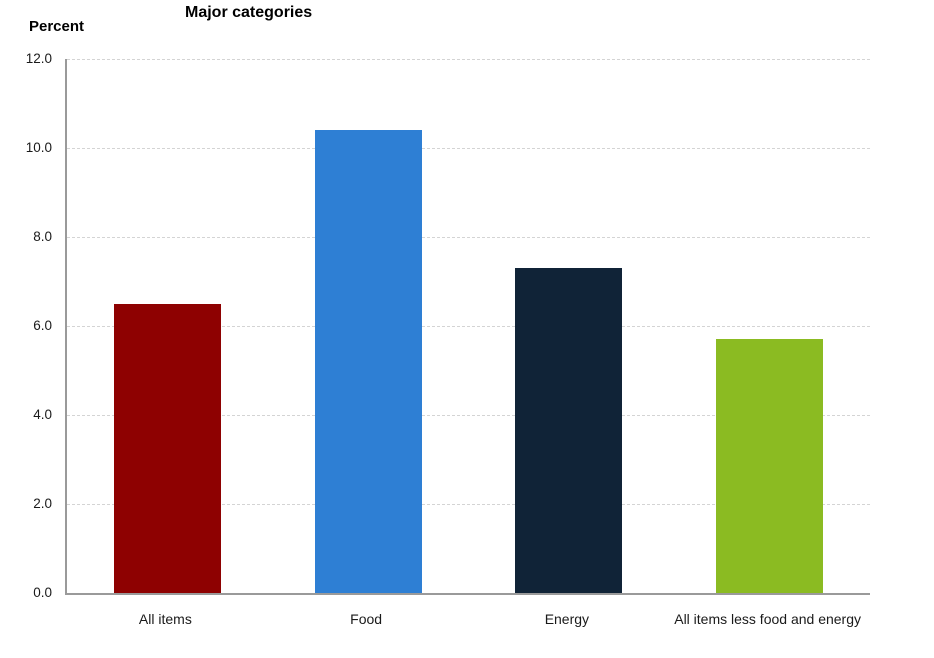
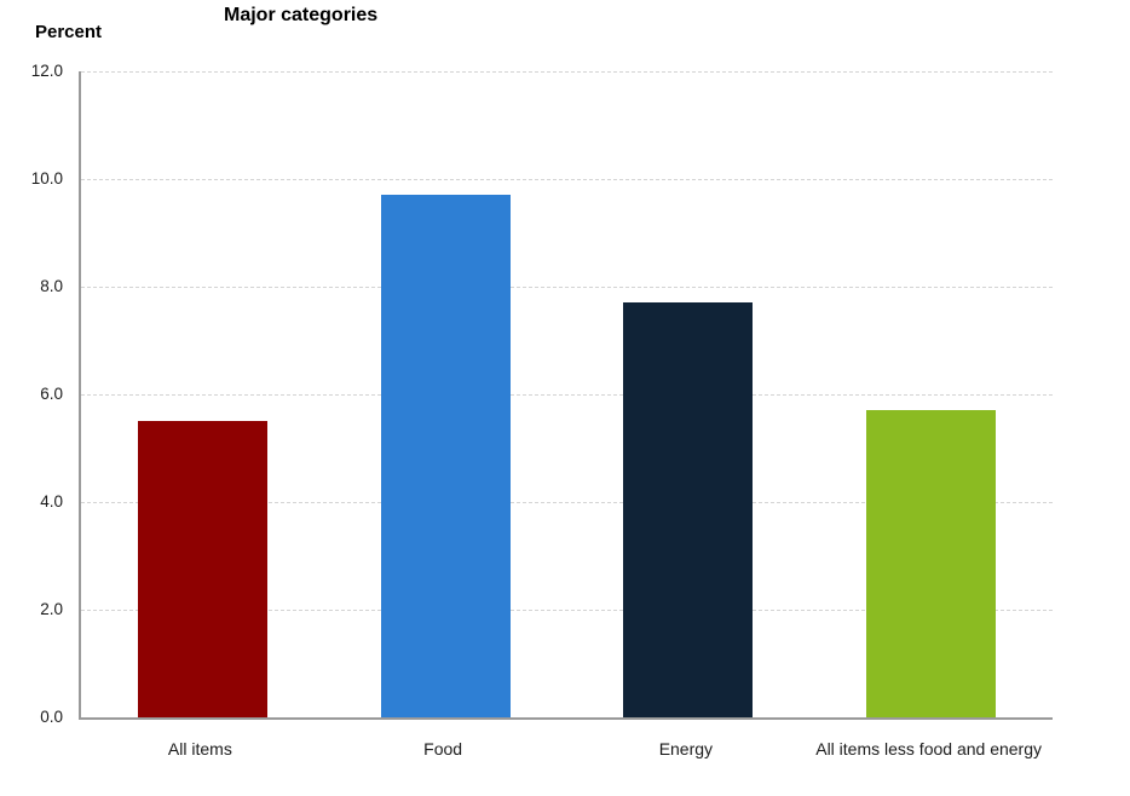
All items: 6.5 -> 5.5
Food: 10.4 -> 9.7
Energy: 7.3 -> 7.7
